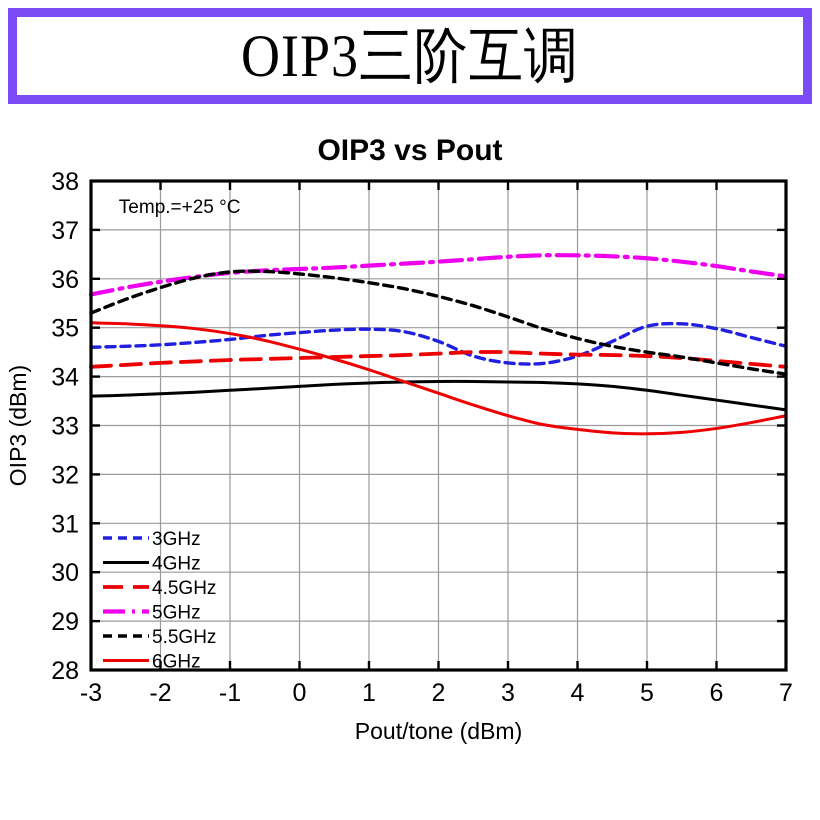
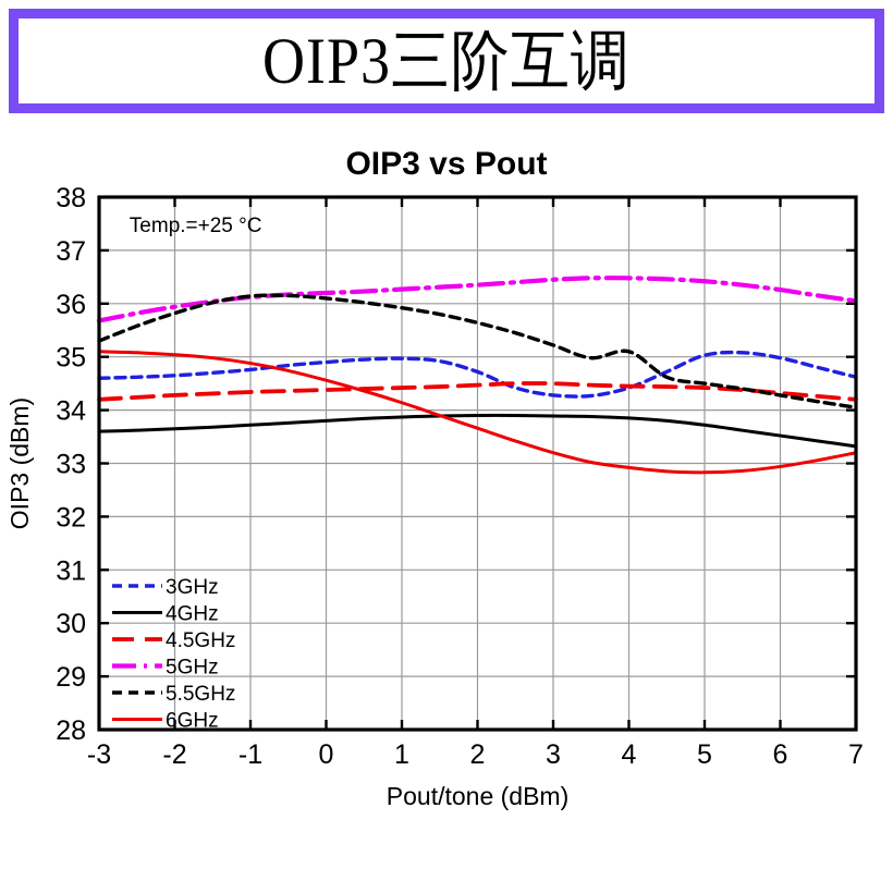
5.5GHz/4: 34.8 -> 35.1
